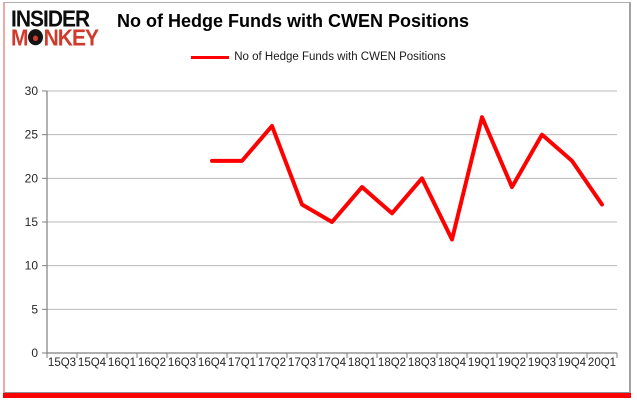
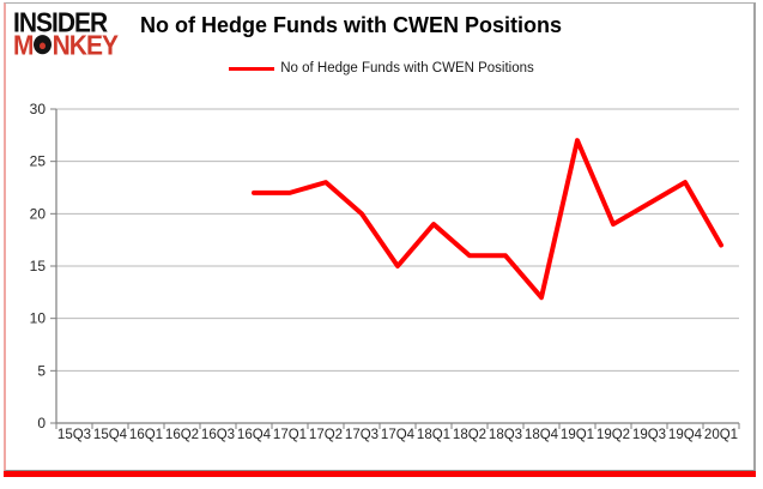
17Q2: 26 -> 23
17Q3: 17 -> 20
18Q3: 20 -> 16
18Q4: 13 -> 12
19Q3: 25 -> 21
19Q4: 22 -> 23
